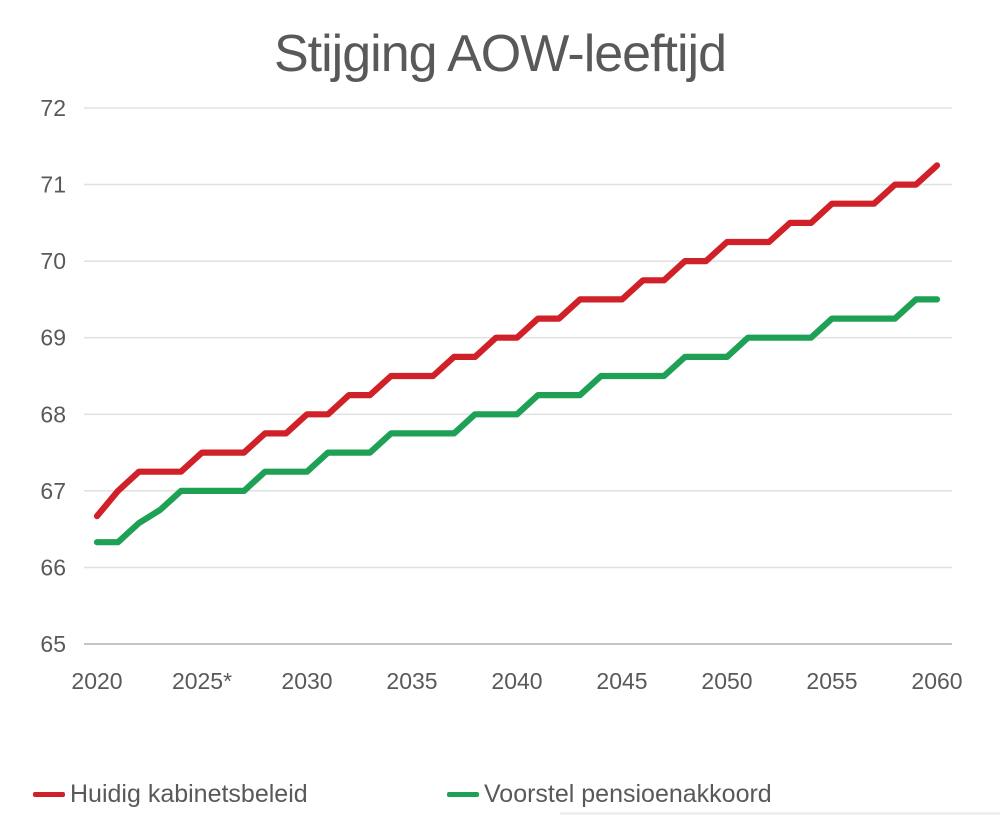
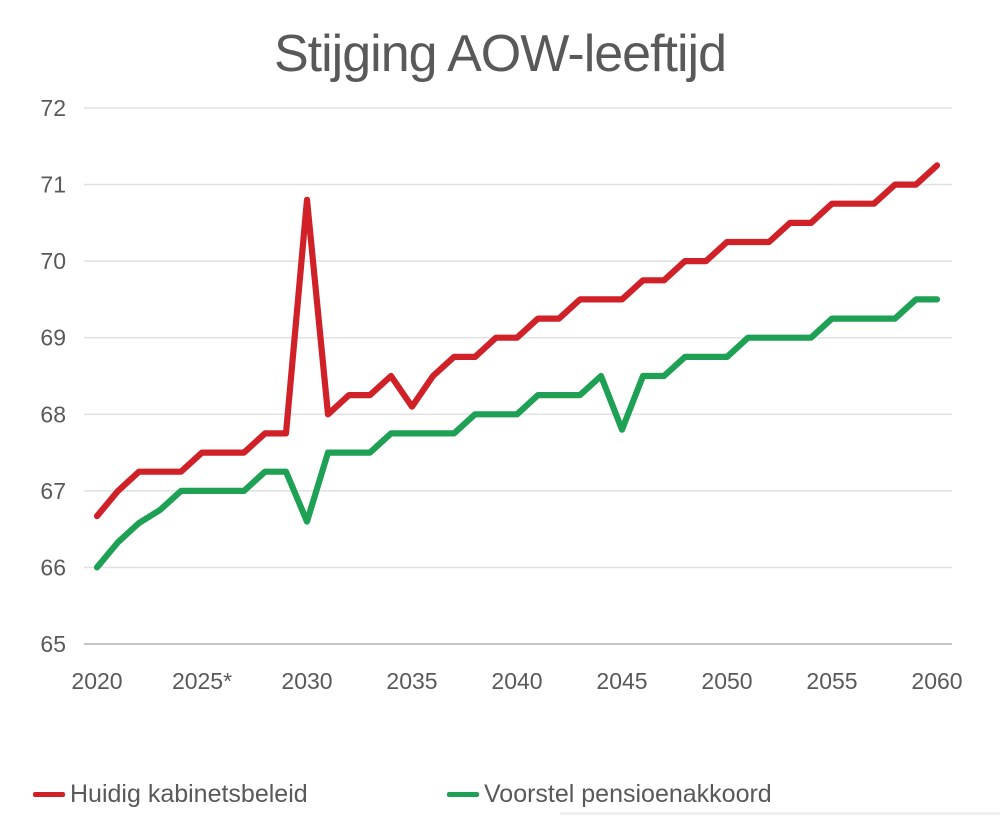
Voorstel pensioenakkoord/2020: 66.3 -> 66.0
Huidig kabinetsbeleid/2030: 68.0 -> 70.8
Voorstel pensioenakkoord/2030: 67.2 -> 66.6
Huidig kabinetsbeleid/2035: 68.5 -> 68.1
Voorstel pensioenakkoord/2045: 68.5 -> 67.8
